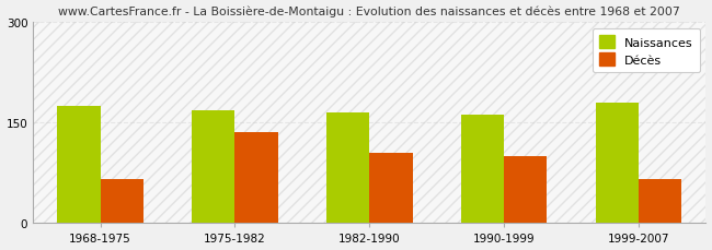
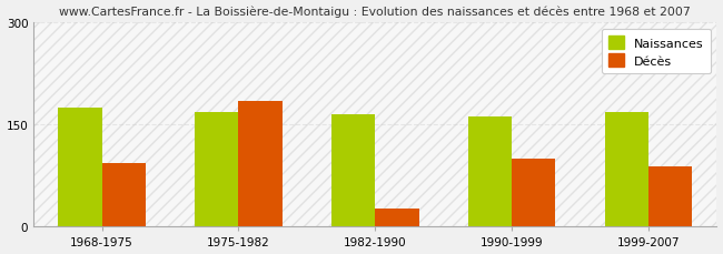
Décès/1968-1975: 65 -> 94
Décès/1975-1982: 135 -> 184
Décès/1982-1990: 105 -> 26
Naissances/1999-2007: 180 -> 168
Décès/1999-2007: 65 -> 88
